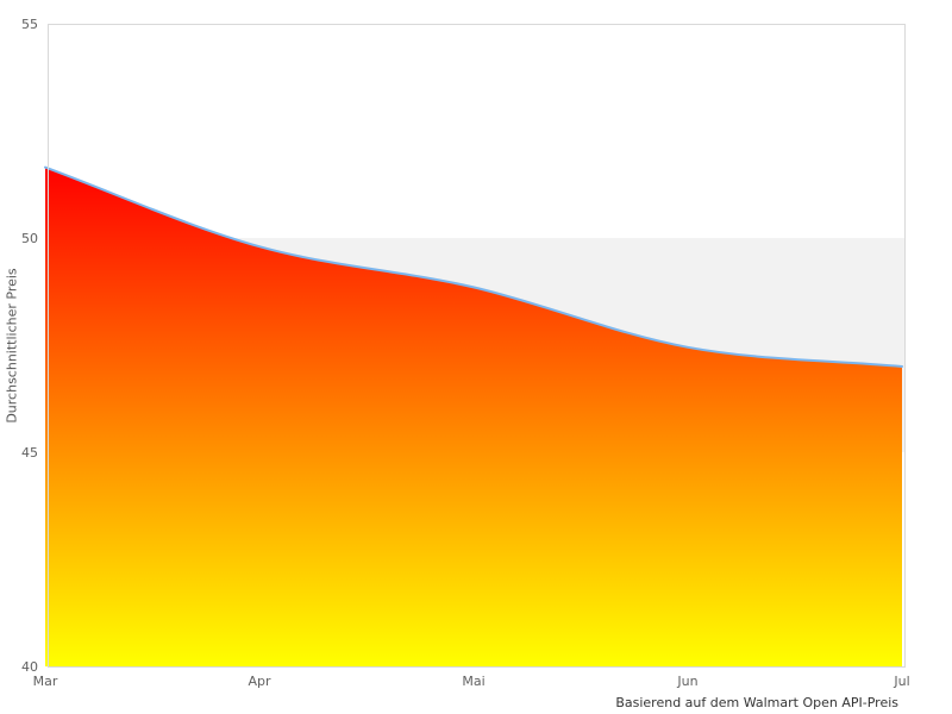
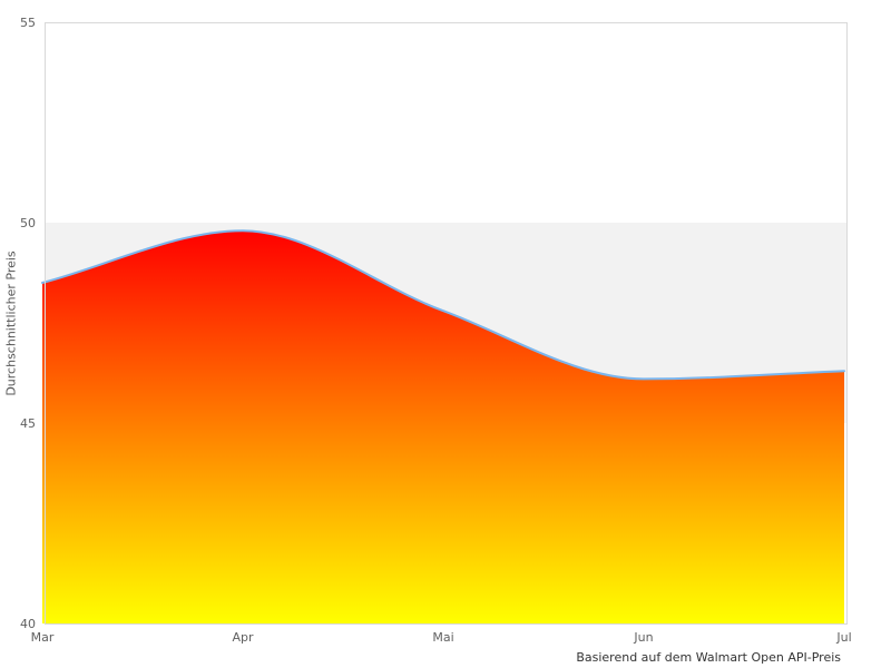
Mar: 51.6 -> 48.5
Mai: 48.9 -> 47.8
Jun: 47.5 -> 46.1
Jul: 47.0 -> 46.3
